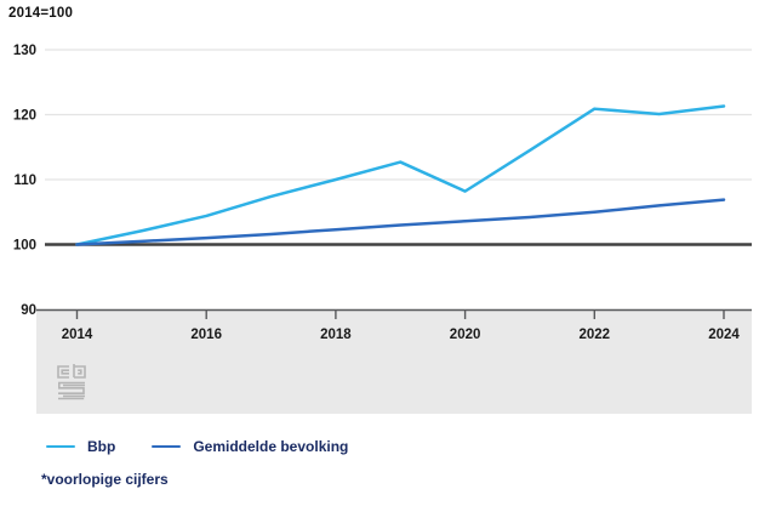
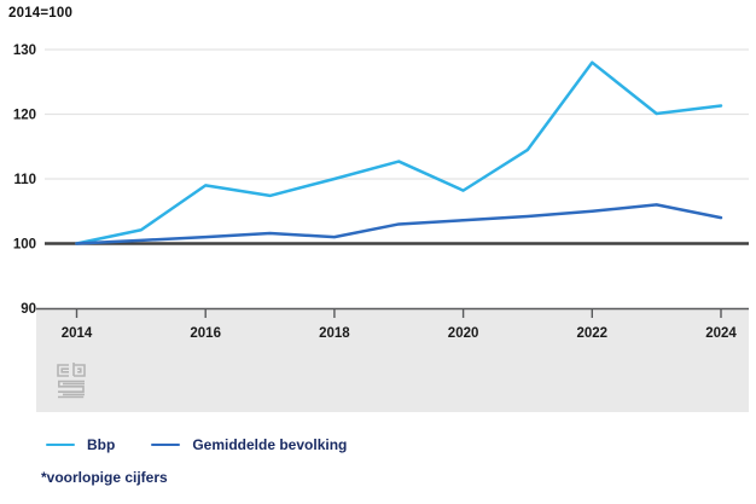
Bbp/2016: 104 -> 109
Gemiddelde bevolking/2018: 102 -> 101
Bbp/2022: 121 -> 128
Gemiddelde bevolking/2024: 107 -> 104
